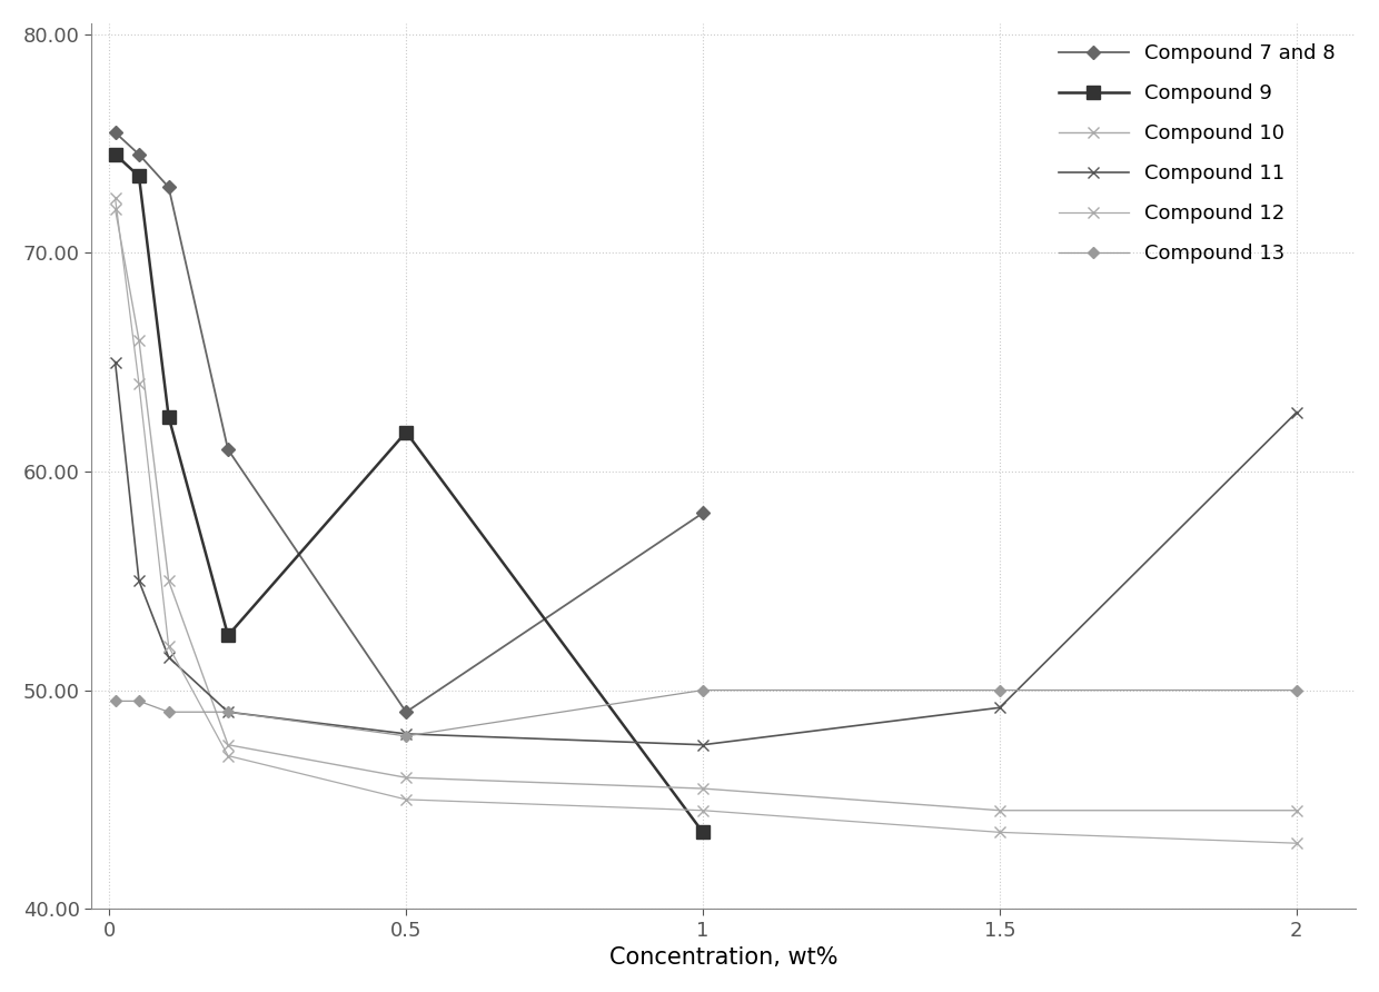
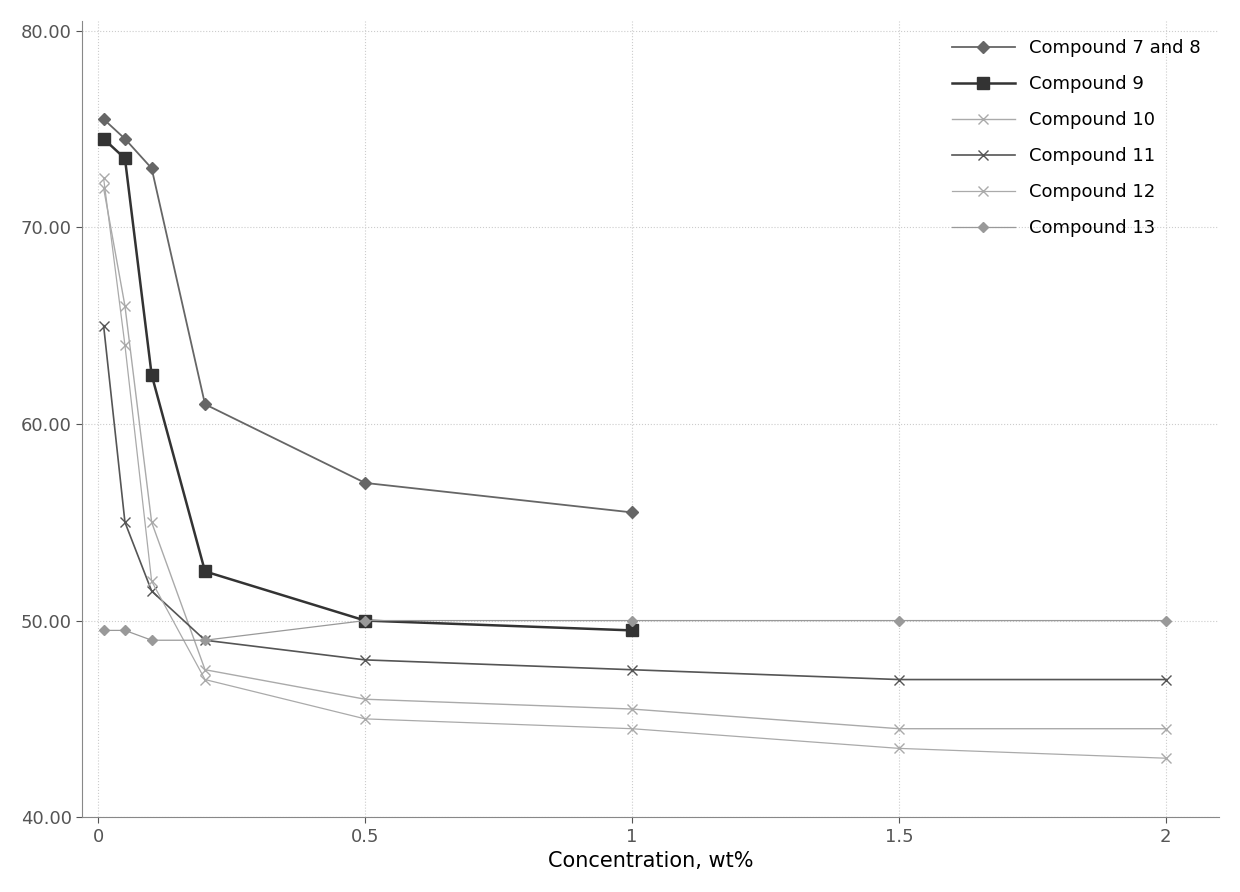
Compound 7 and 8/0.5: 49.0 -> 57.0
Compound 9/0.5: 61.8 -> 50.0
Compound 13/0.5: 47.9 -> 50.0
Compound 7 and 8/1: 58.1 -> 55.5
Compound 9/1: 43.5 -> 49.5
Compound 11/1.5: 49.2 -> 47.0
Compound 11/2: 62.7 -> 47.0
